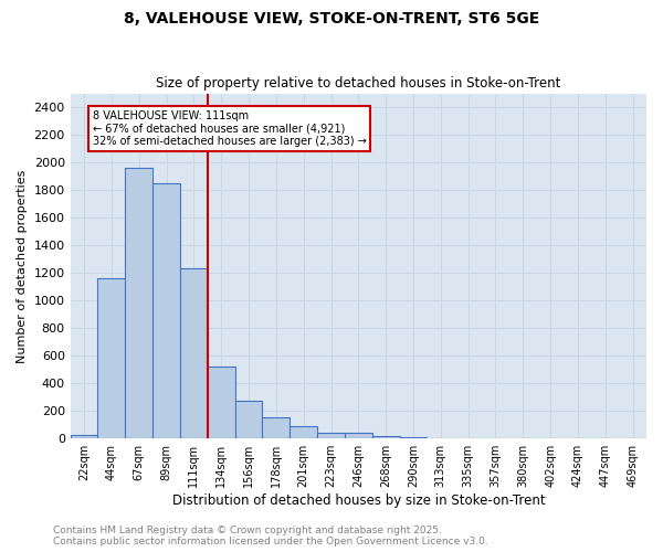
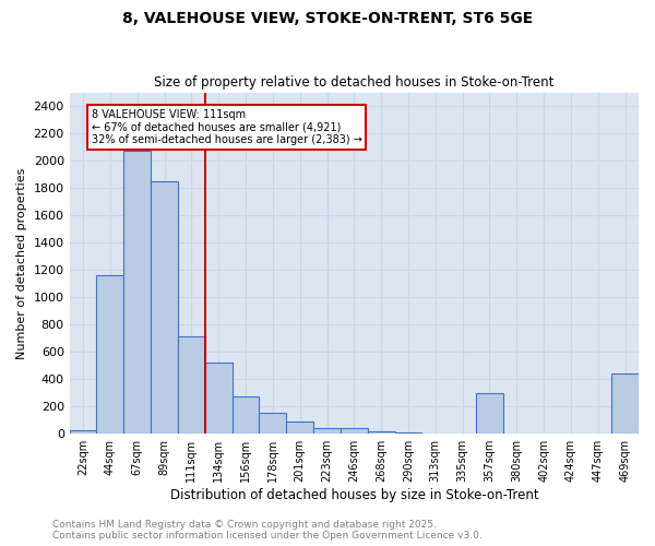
67sqm: 1960 -> 2070
111sqm: 1230 -> 710
357sqm: 0 -> 300
469sqm: 0 -> 440
